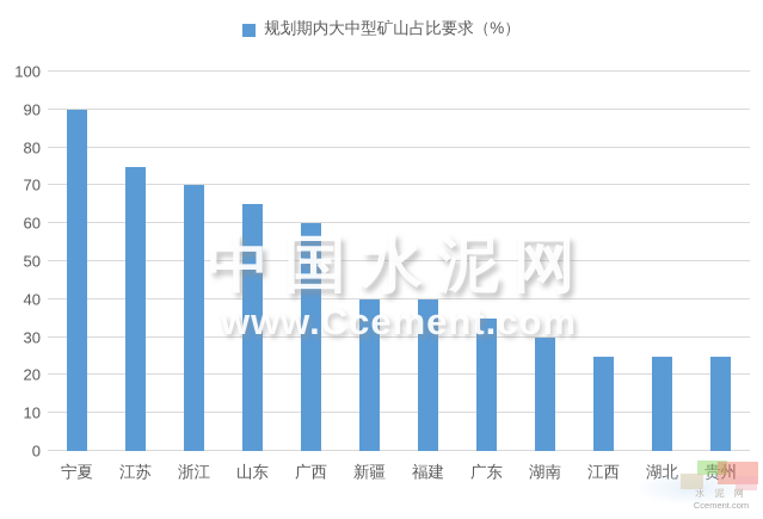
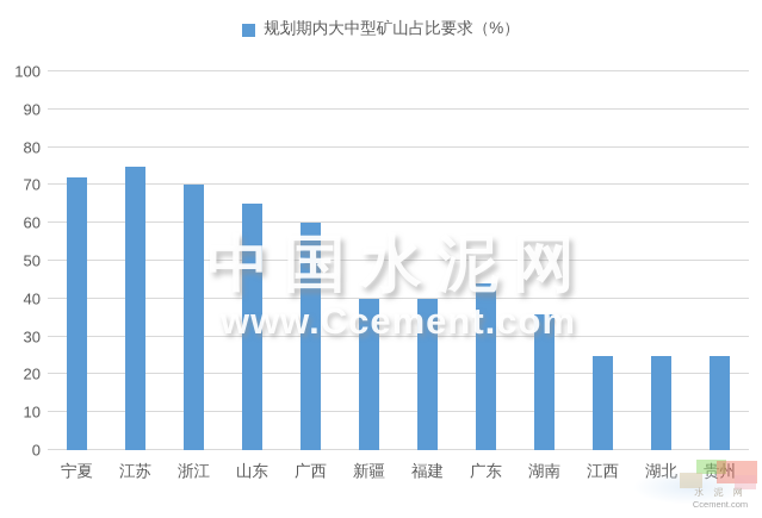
宁夏: 90 -> 72
广东: 35 -> 44
湖南: 30 -> 36
